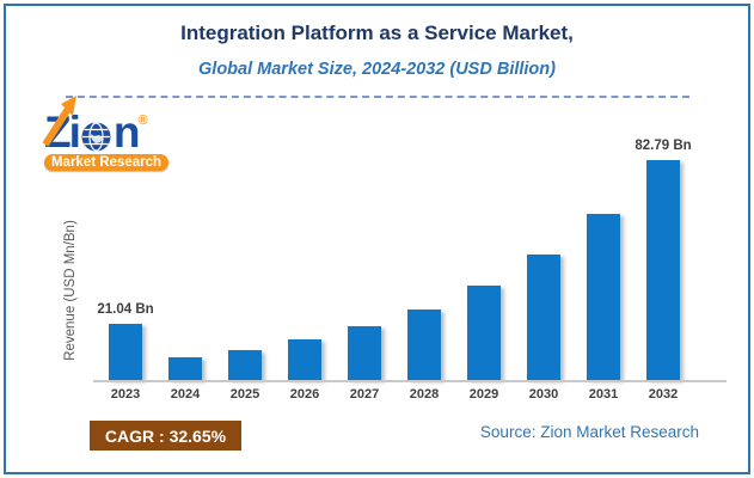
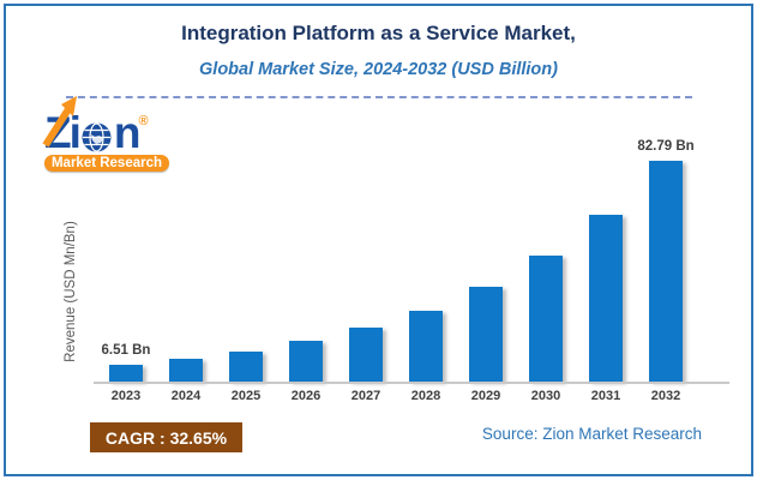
2023: 21.04 -> 6.51
